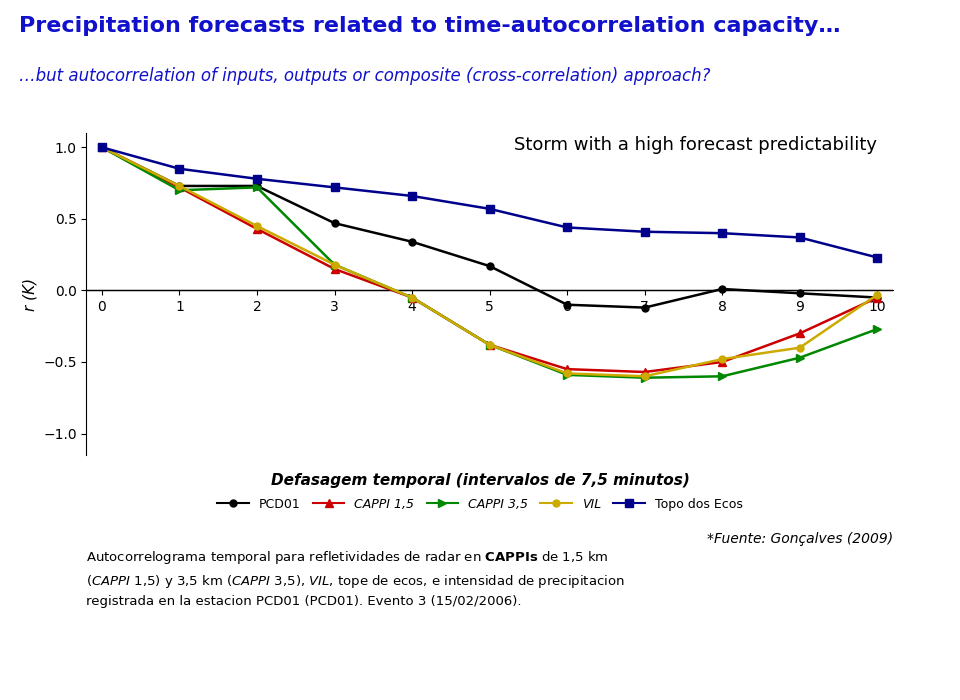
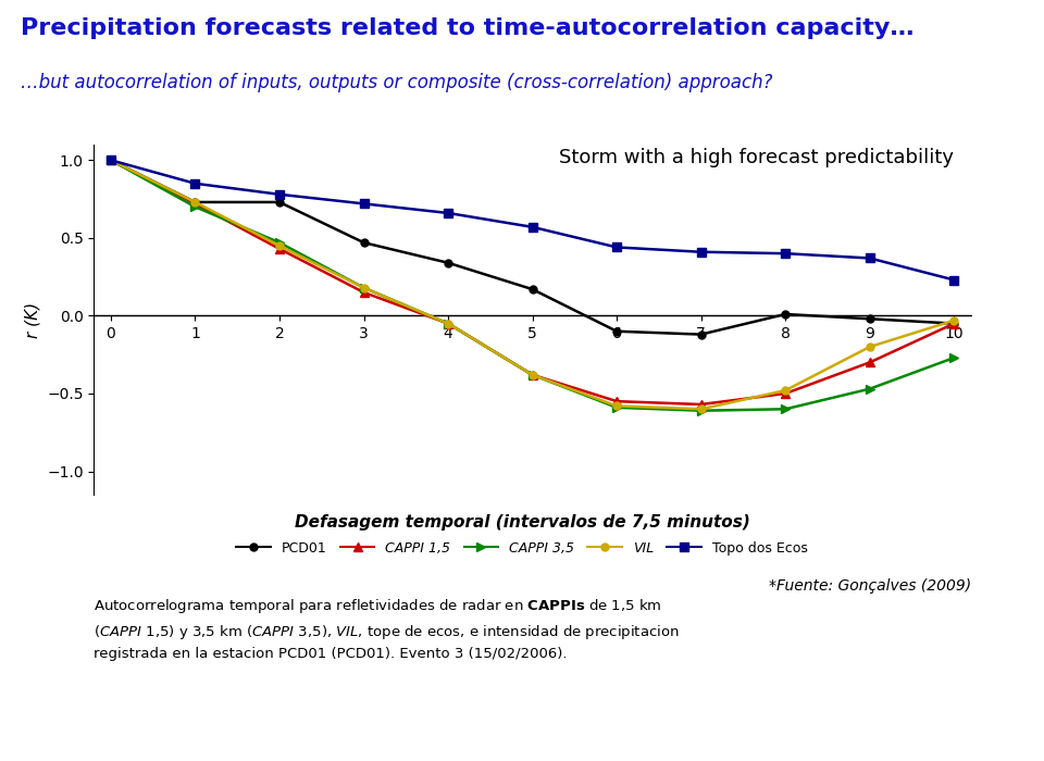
CAPPI 3,5/2: 0.72 -> 0.47
VIL/9: -0.40 -> -0.20
